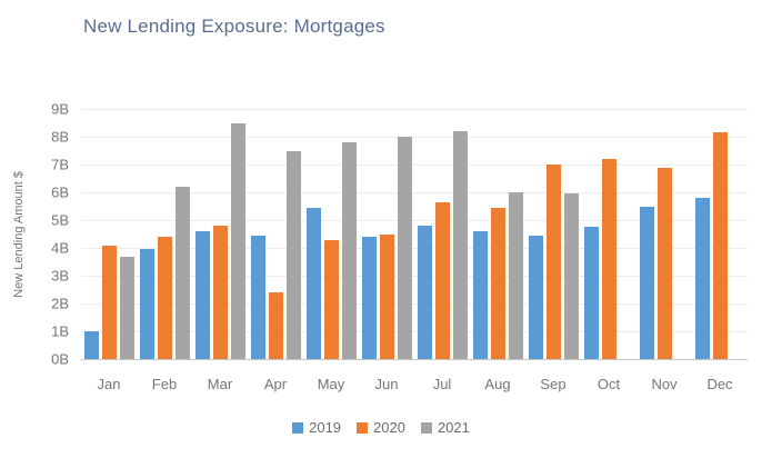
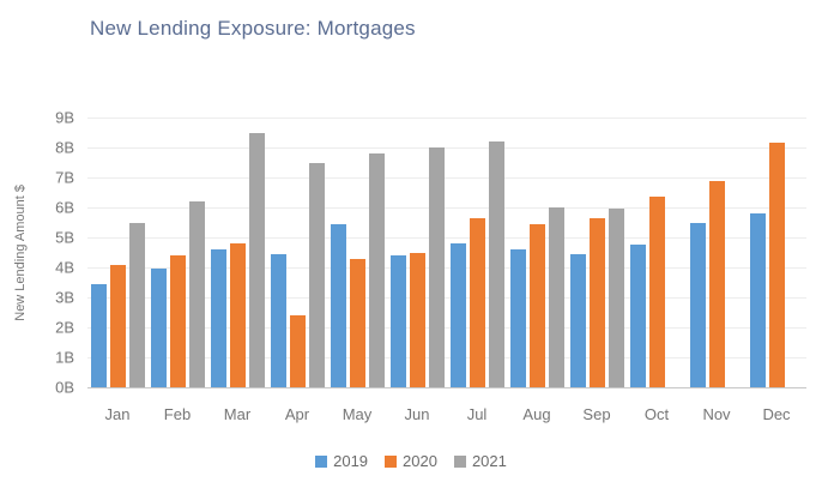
2019/Jan: 1.0B -> 3.5B
2021/Jan: 3.7B -> 5.5B
2020/Sep: 7.0B -> 5.7B
2020/Oct: 7.2B -> 6.3B
